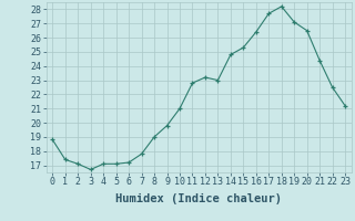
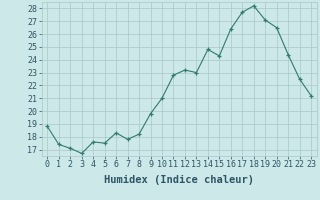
4: 17.1 -> 17.6
5: 17.1 -> 17.5
6: 17.2 -> 18.3
8: 19.0 -> 18.2
15: 25.3 -> 24.3
